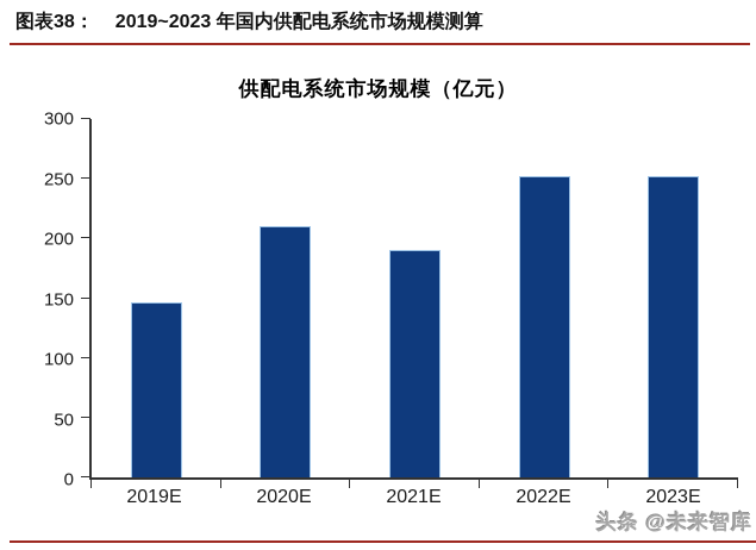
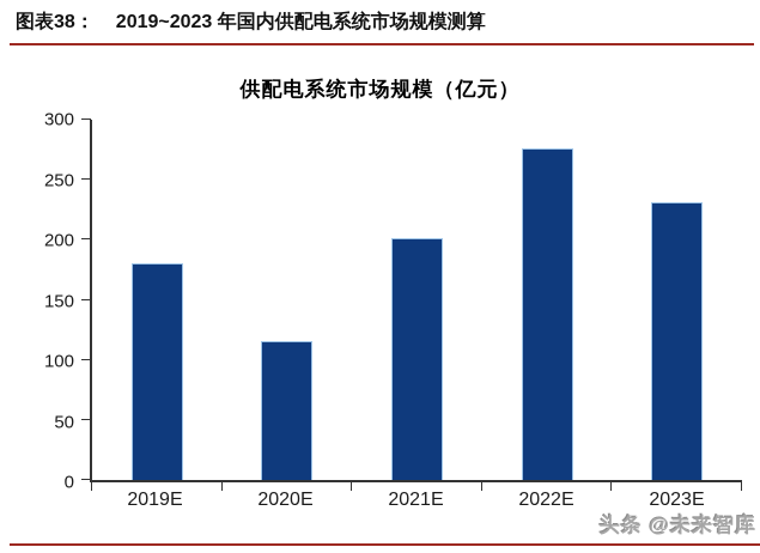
2019E: 147 -> 180
2020E: 210 -> 116
2021E: 190 -> 201
2022E: 252 -> 276
2023E: 252 -> 231
